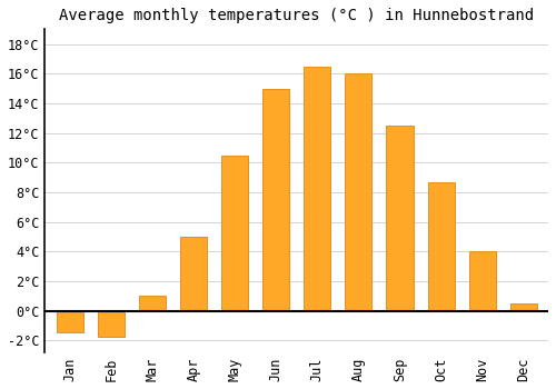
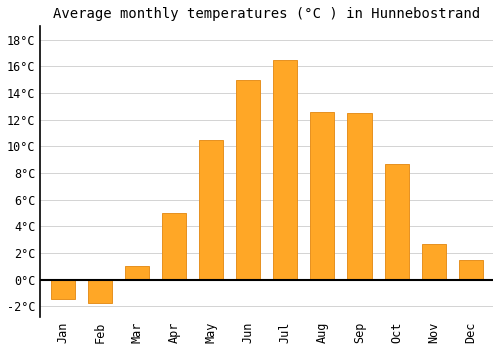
Aug: 16.0°C -> 12.6°C
Nov: 4.0°C -> 2.7°C
Dec: 0.5°C -> 1.5°C
